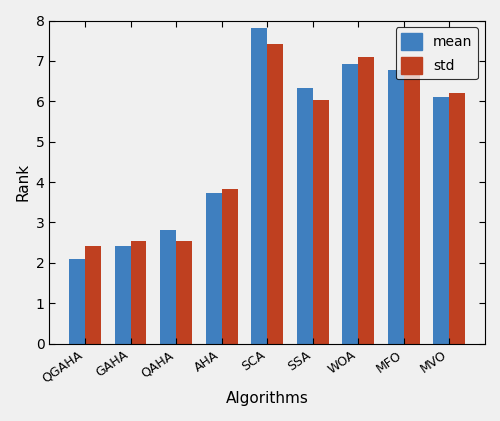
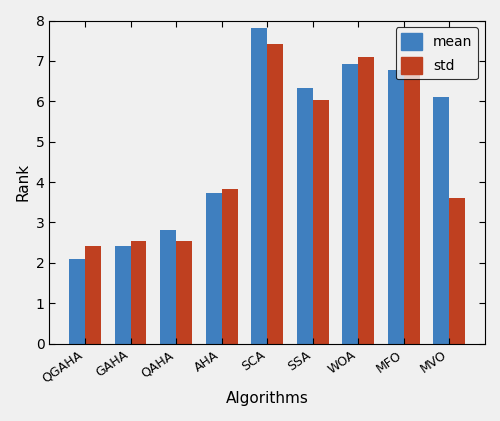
std/MVO: 6.20 -> 3.60
